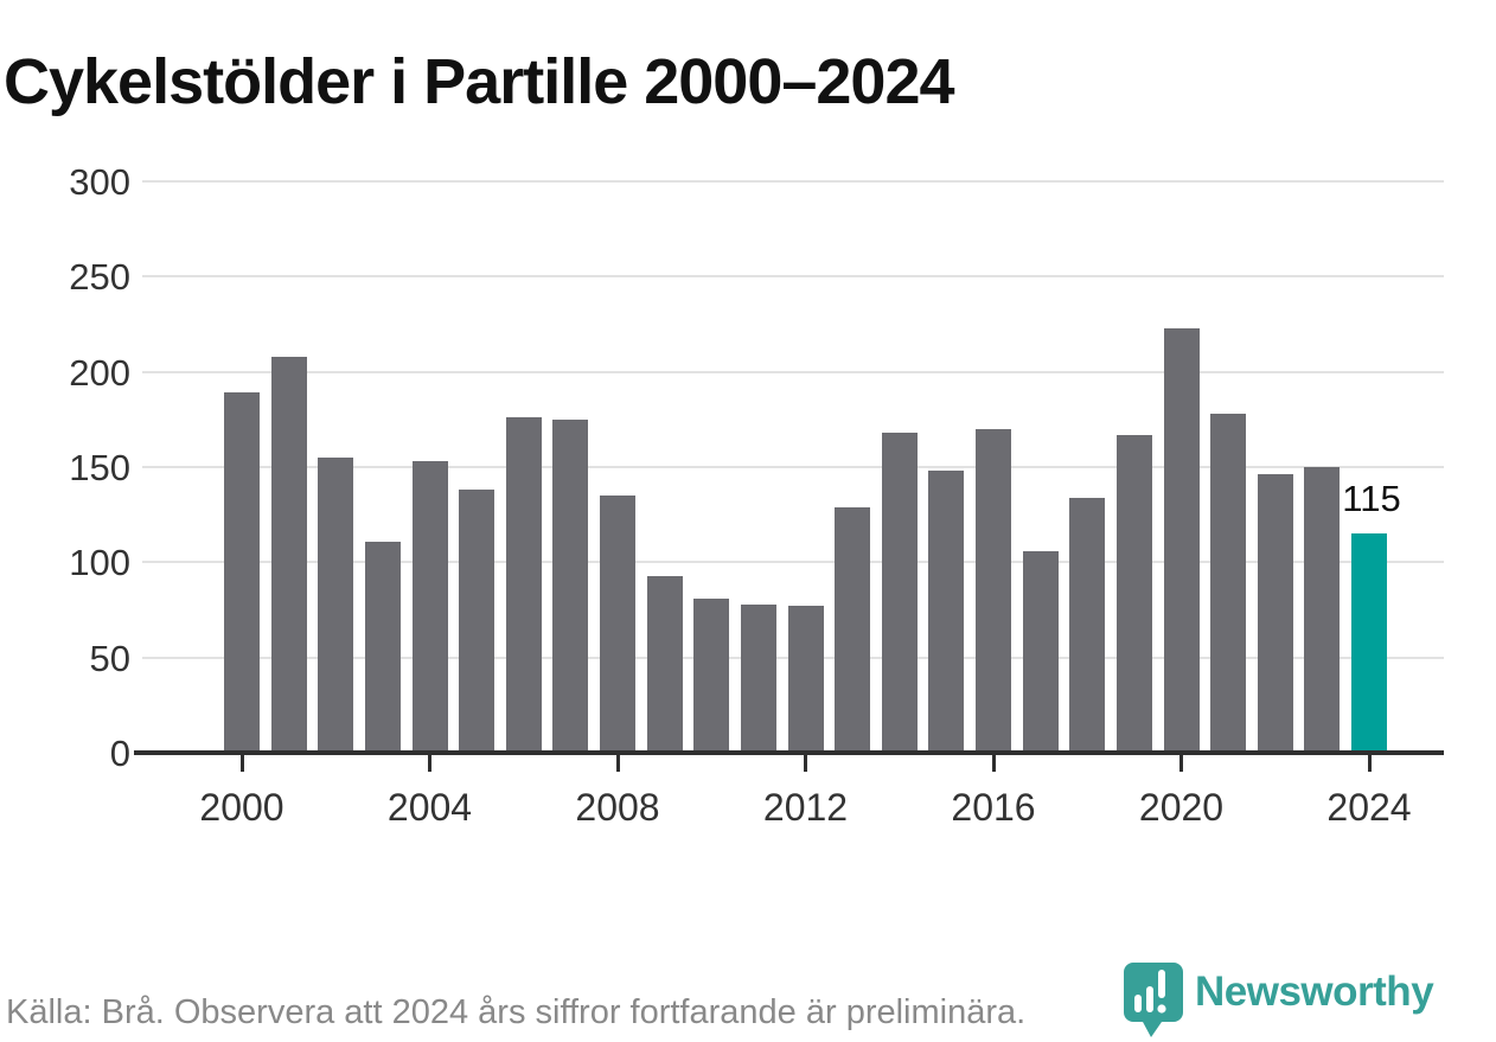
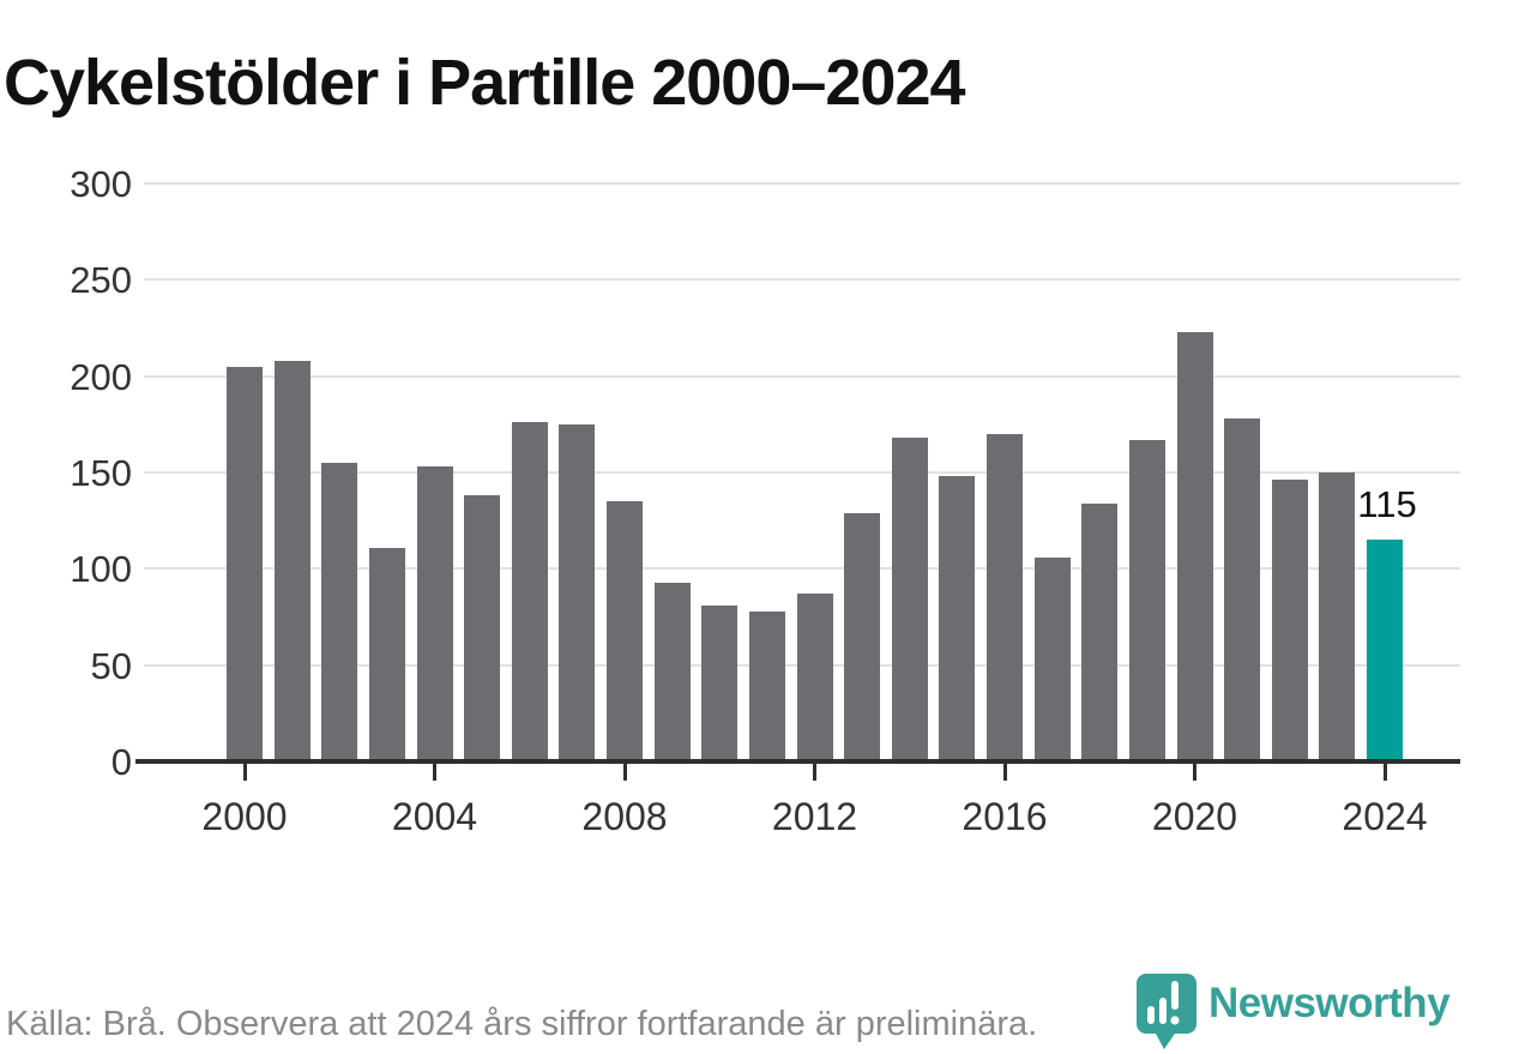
2000: 189 -> 205
2012: 77 -> 87
